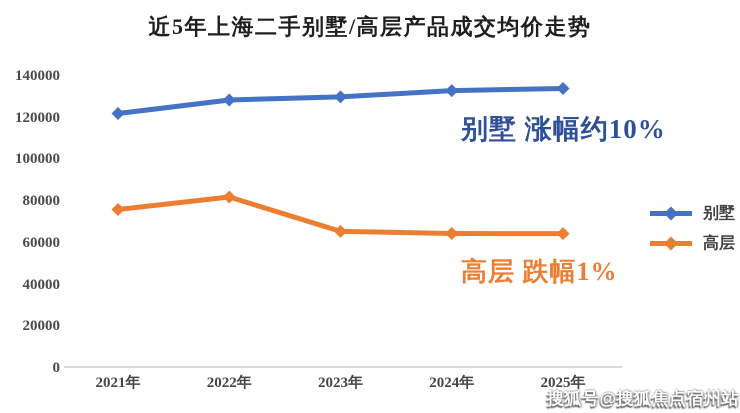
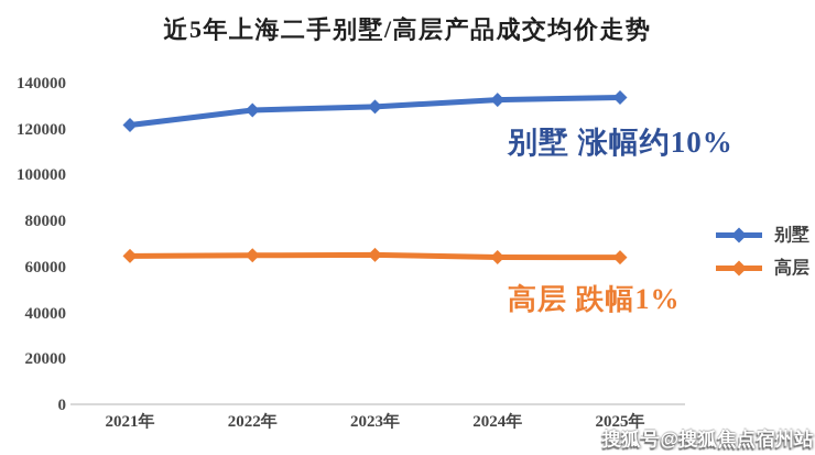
高层/2021年: 76000 -> 65000
高层/2022年: 82000 -> 65000
